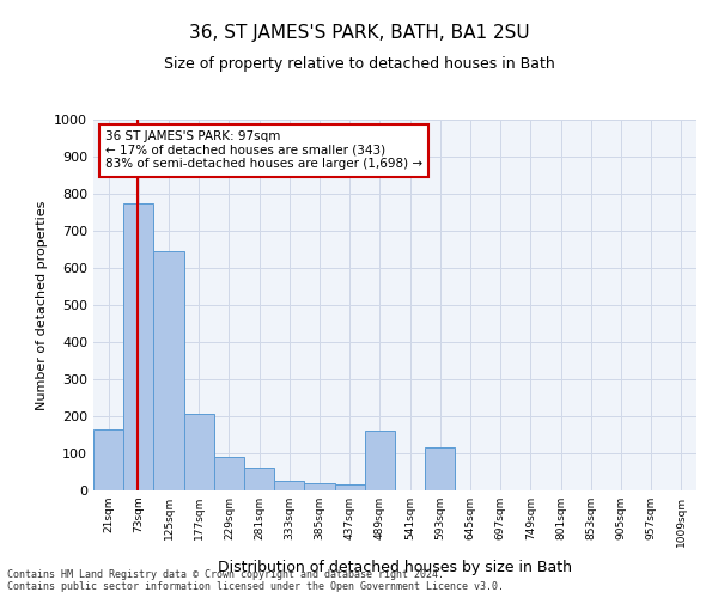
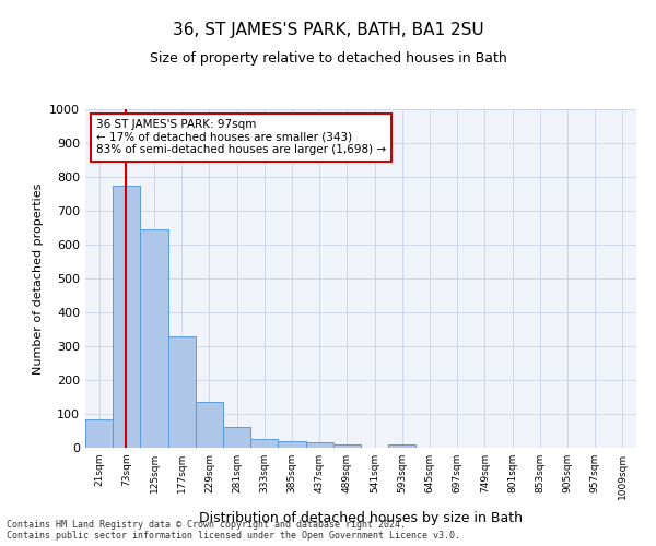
21sqm: 165 -> 85
177sqm: 205 -> 330
229sqm: 90 -> 135
489sqm: 160 -> 10
593sqm: 115 -> 10
